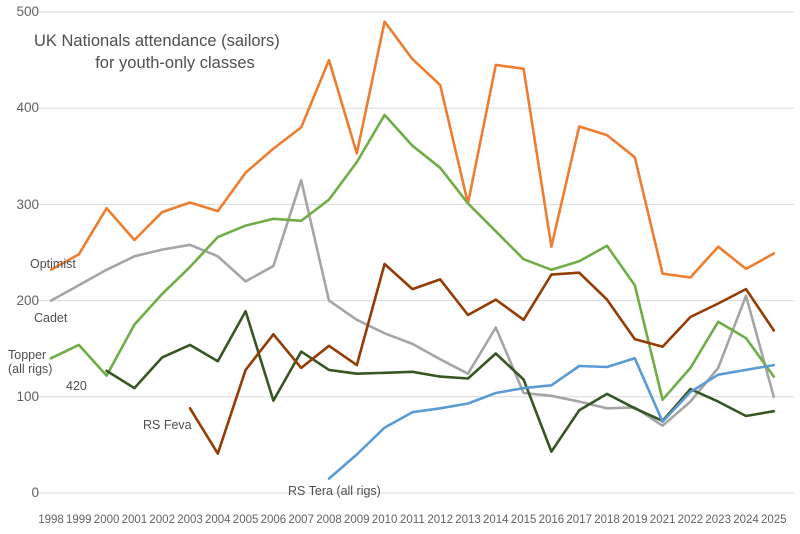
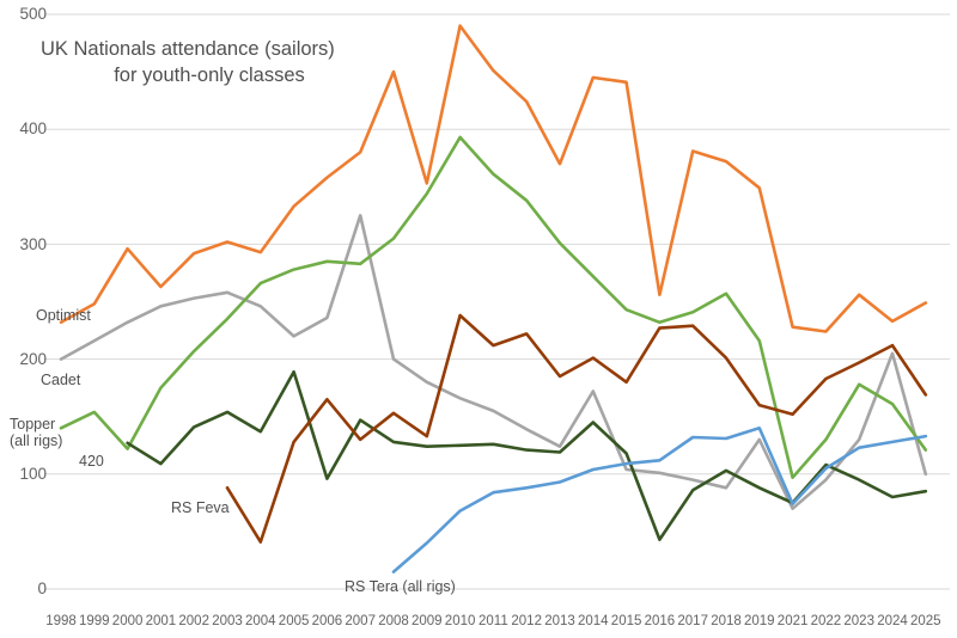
Optimist/2013: 300 -> 370
Cadet/2019: 90 -> 130
